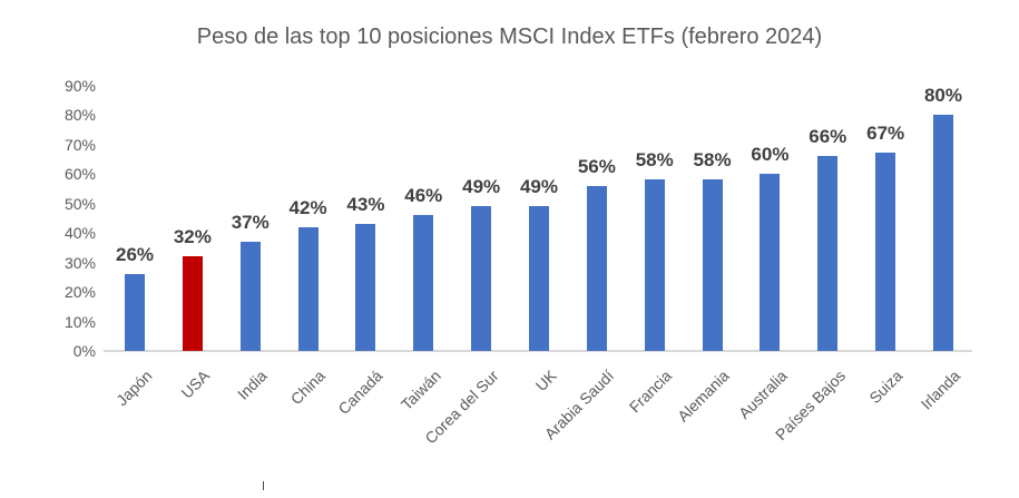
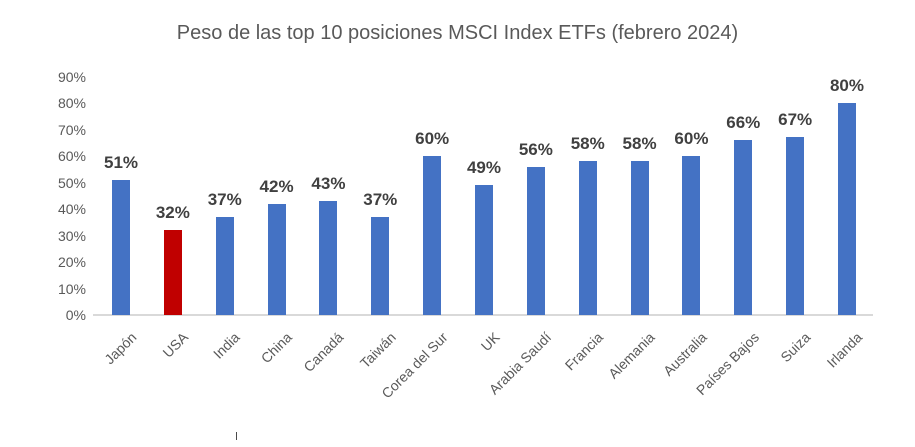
Japón: 26% -> 51%
Taiwán: 46% -> 37%
Corea del Sur: 49% -> 60%
